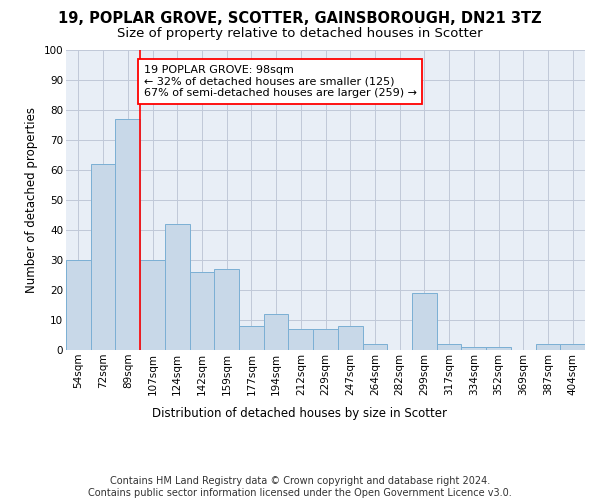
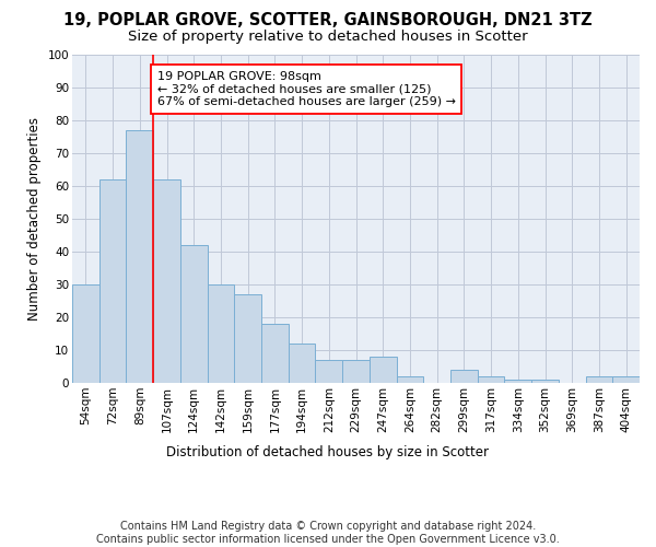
107sqm: 30 -> 62
142sqm: 26 -> 30
177sqm: 8 -> 18
299sqm: 19 -> 4
